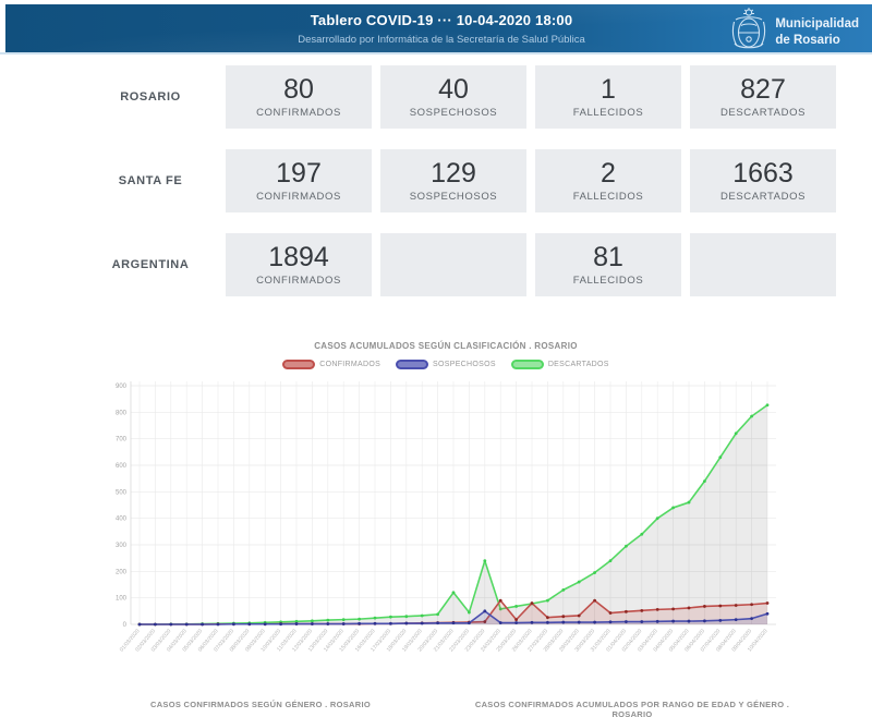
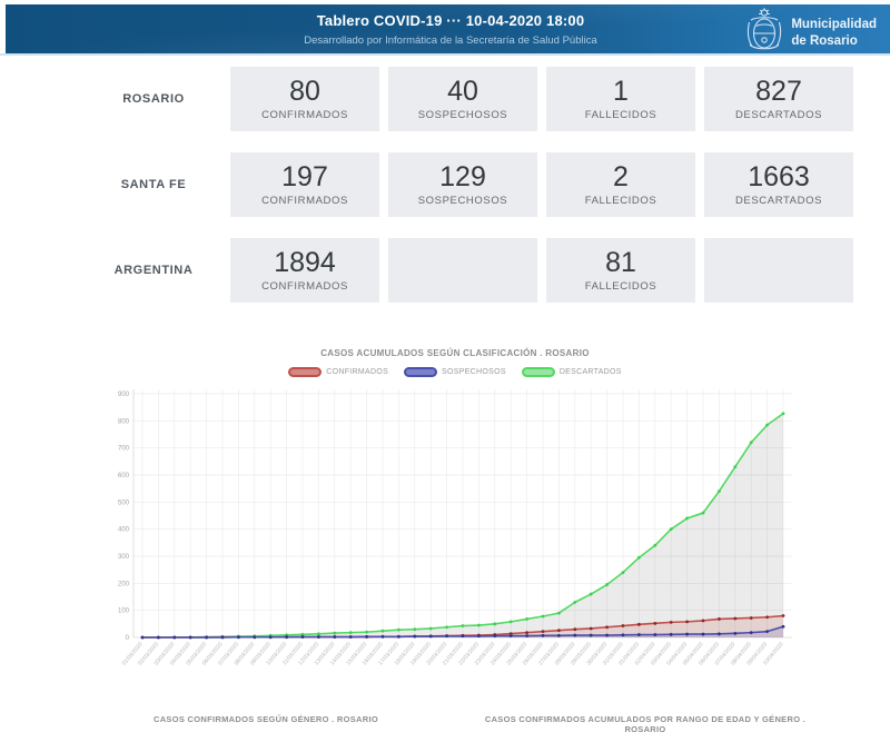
DESCARTADOS/21/03/2020: 120 -> 40
SOSPECHOSOS/23/03/2020: 50 -> 10
DESCARTADOS/23/03/2020: 240 -> 50
CONFIRMADOS/24/03/2020: 90 -> 10
CONFIRMADOS/26/03/2020: 80 -> 20
CONFIRMADOS/30/03/2020: 90 -> 40
